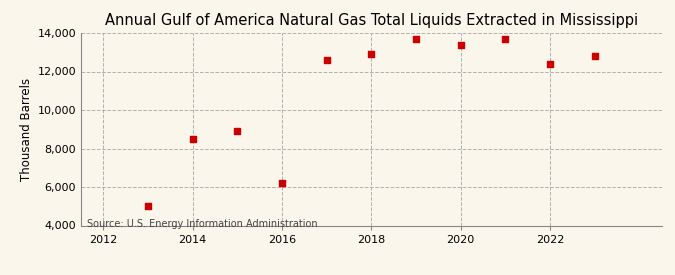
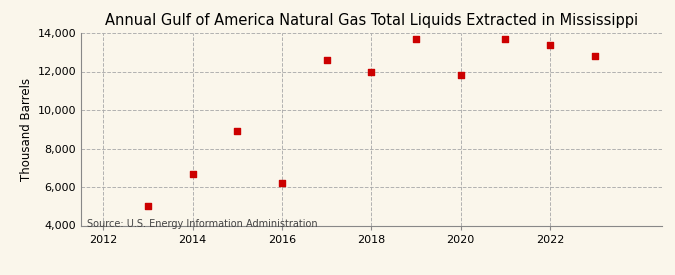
2014: 8,500 -> 6,700
2018: 12,900 -> 12,000
2020: 13,400 -> 11,800
2022: 12,400 -> 13,400
